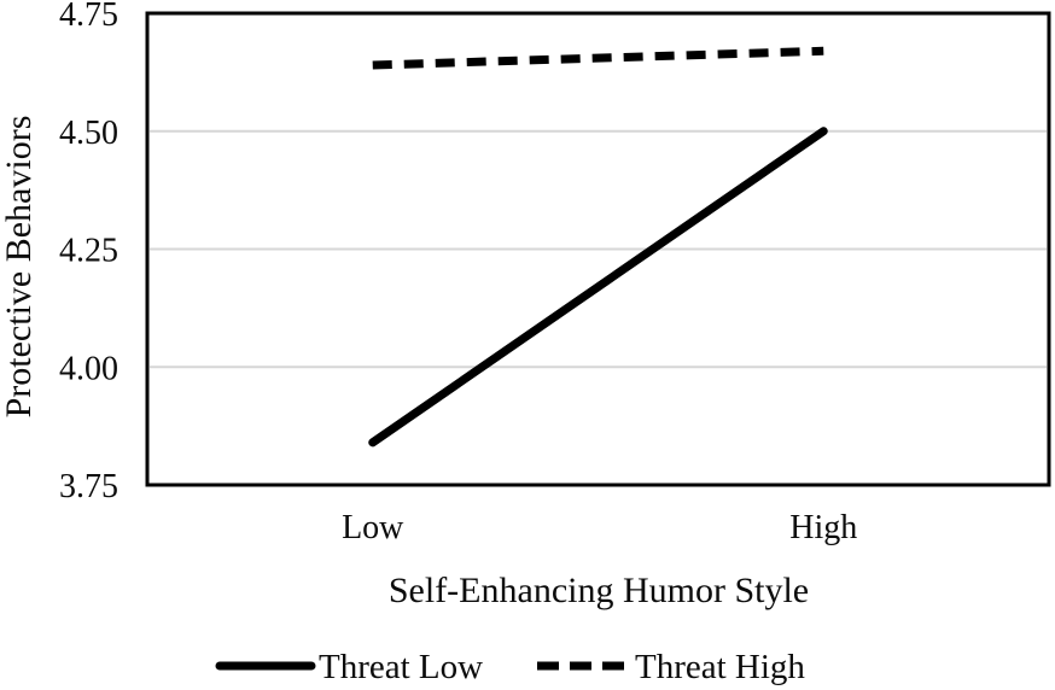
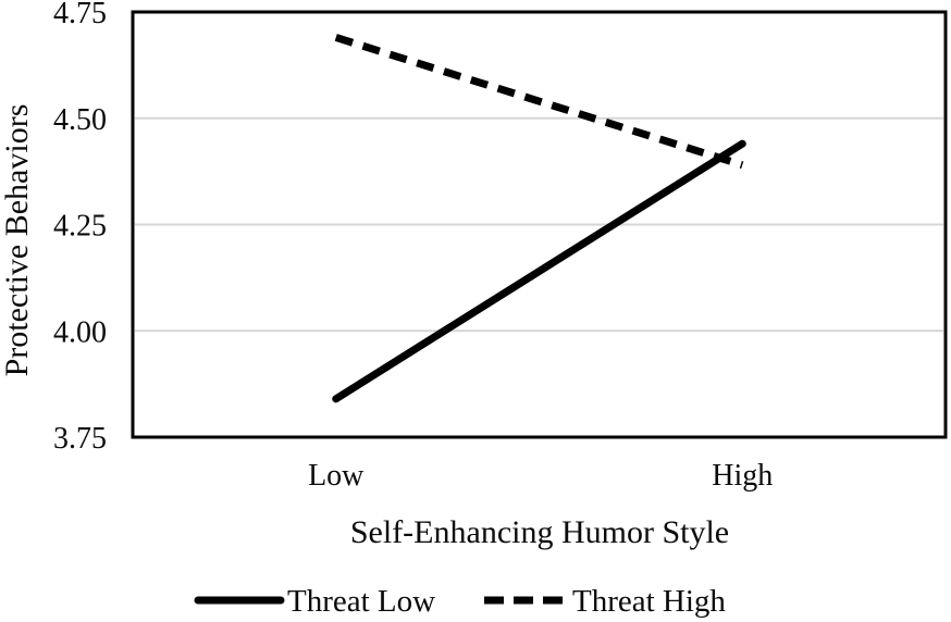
Threat High/Low: 4.64 -> 4.69
Threat Low/High: 4.50 -> 4.44
Threat High/High: 4.67 -> 4.39
